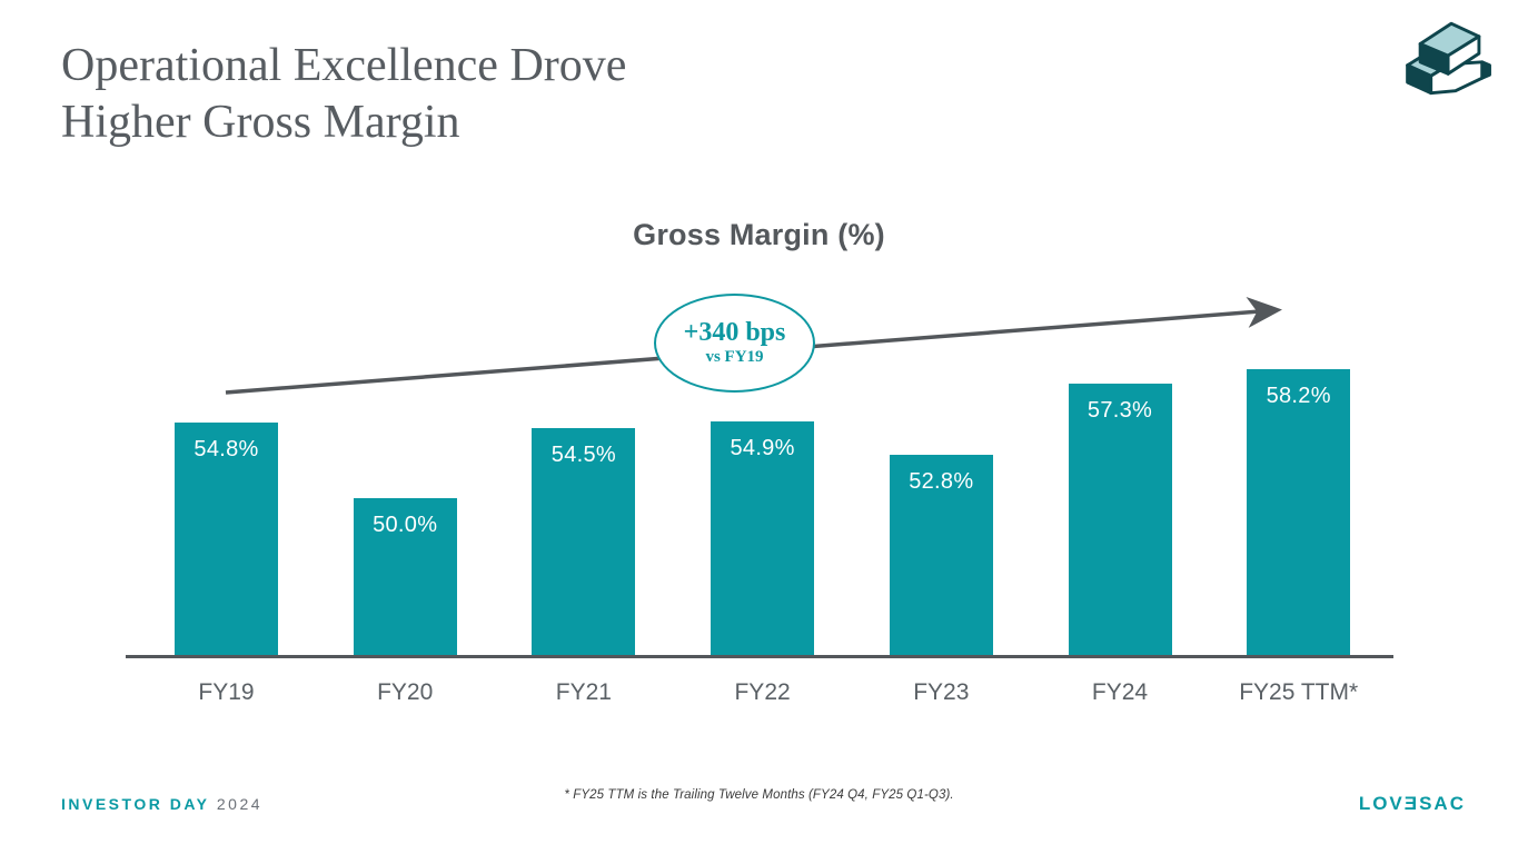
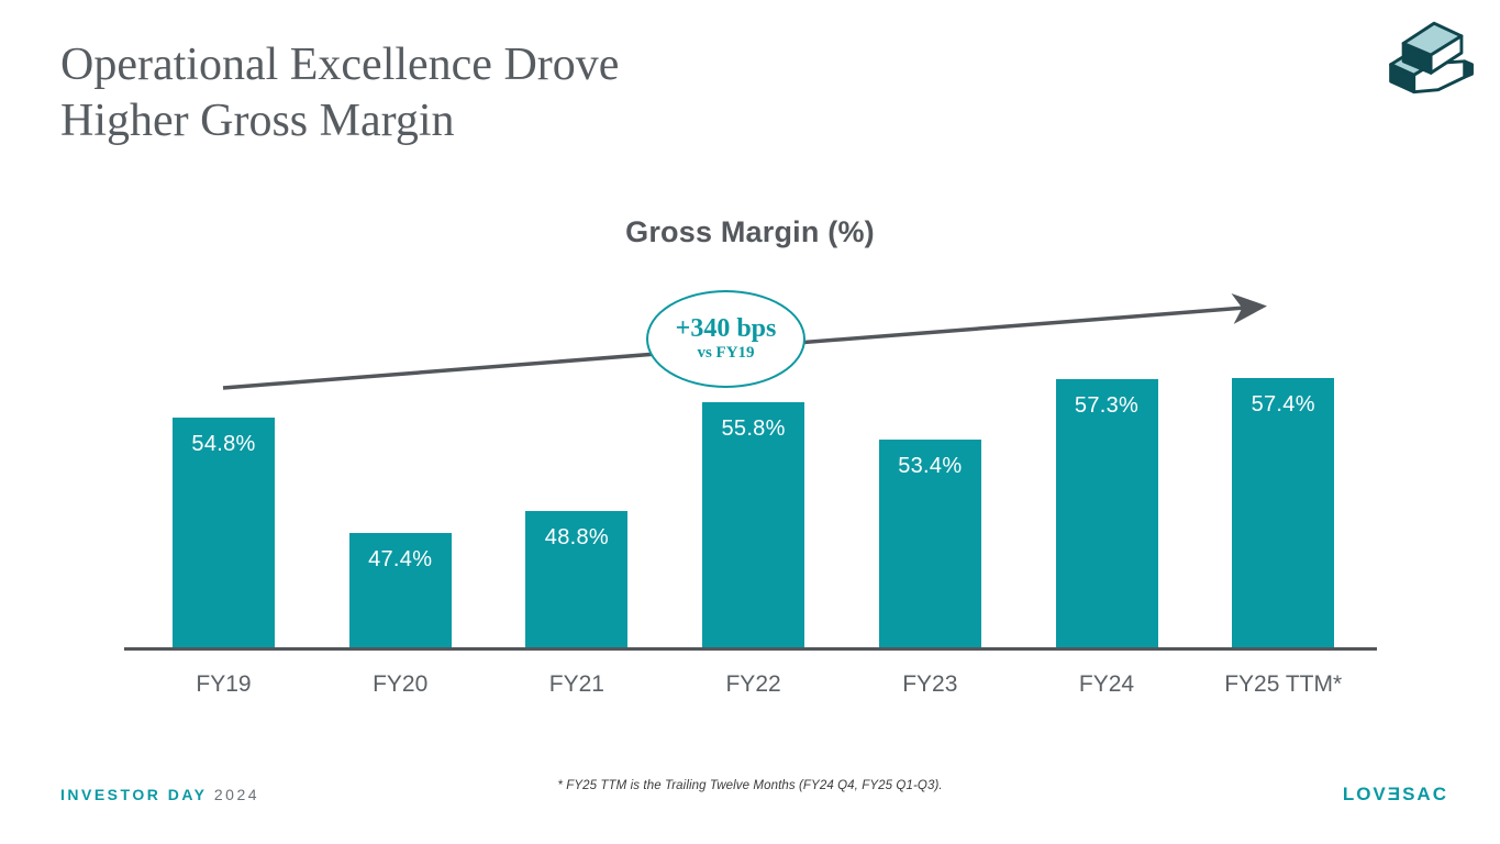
FY20: 50.0% -> 47.4%
FY21: 54.5% -> 48.8%
FY22: 54.9% -> 55.8%
FY23: 52.8% -> 53.4%
FY25 TTM*: 58.2% -> 57.4%
